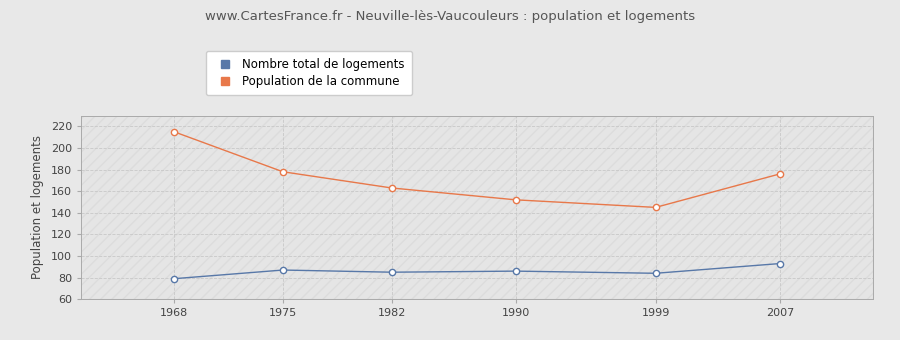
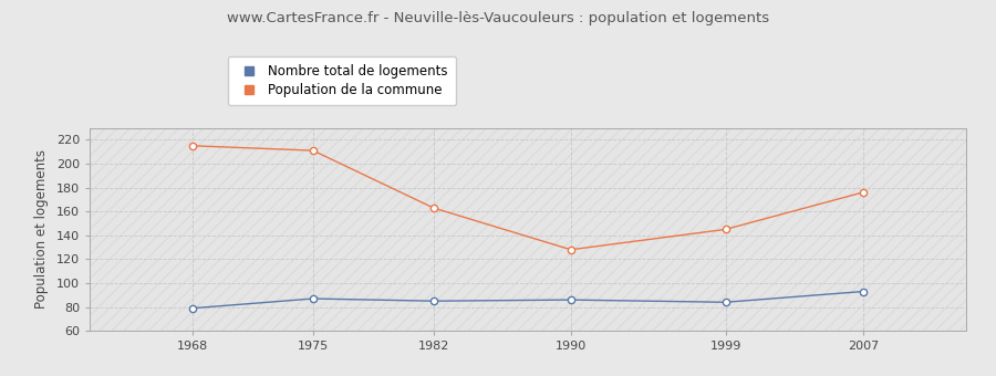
Population de la commune/1975: 178 -> 211
Population de la commune/1990: 152 -> 128
